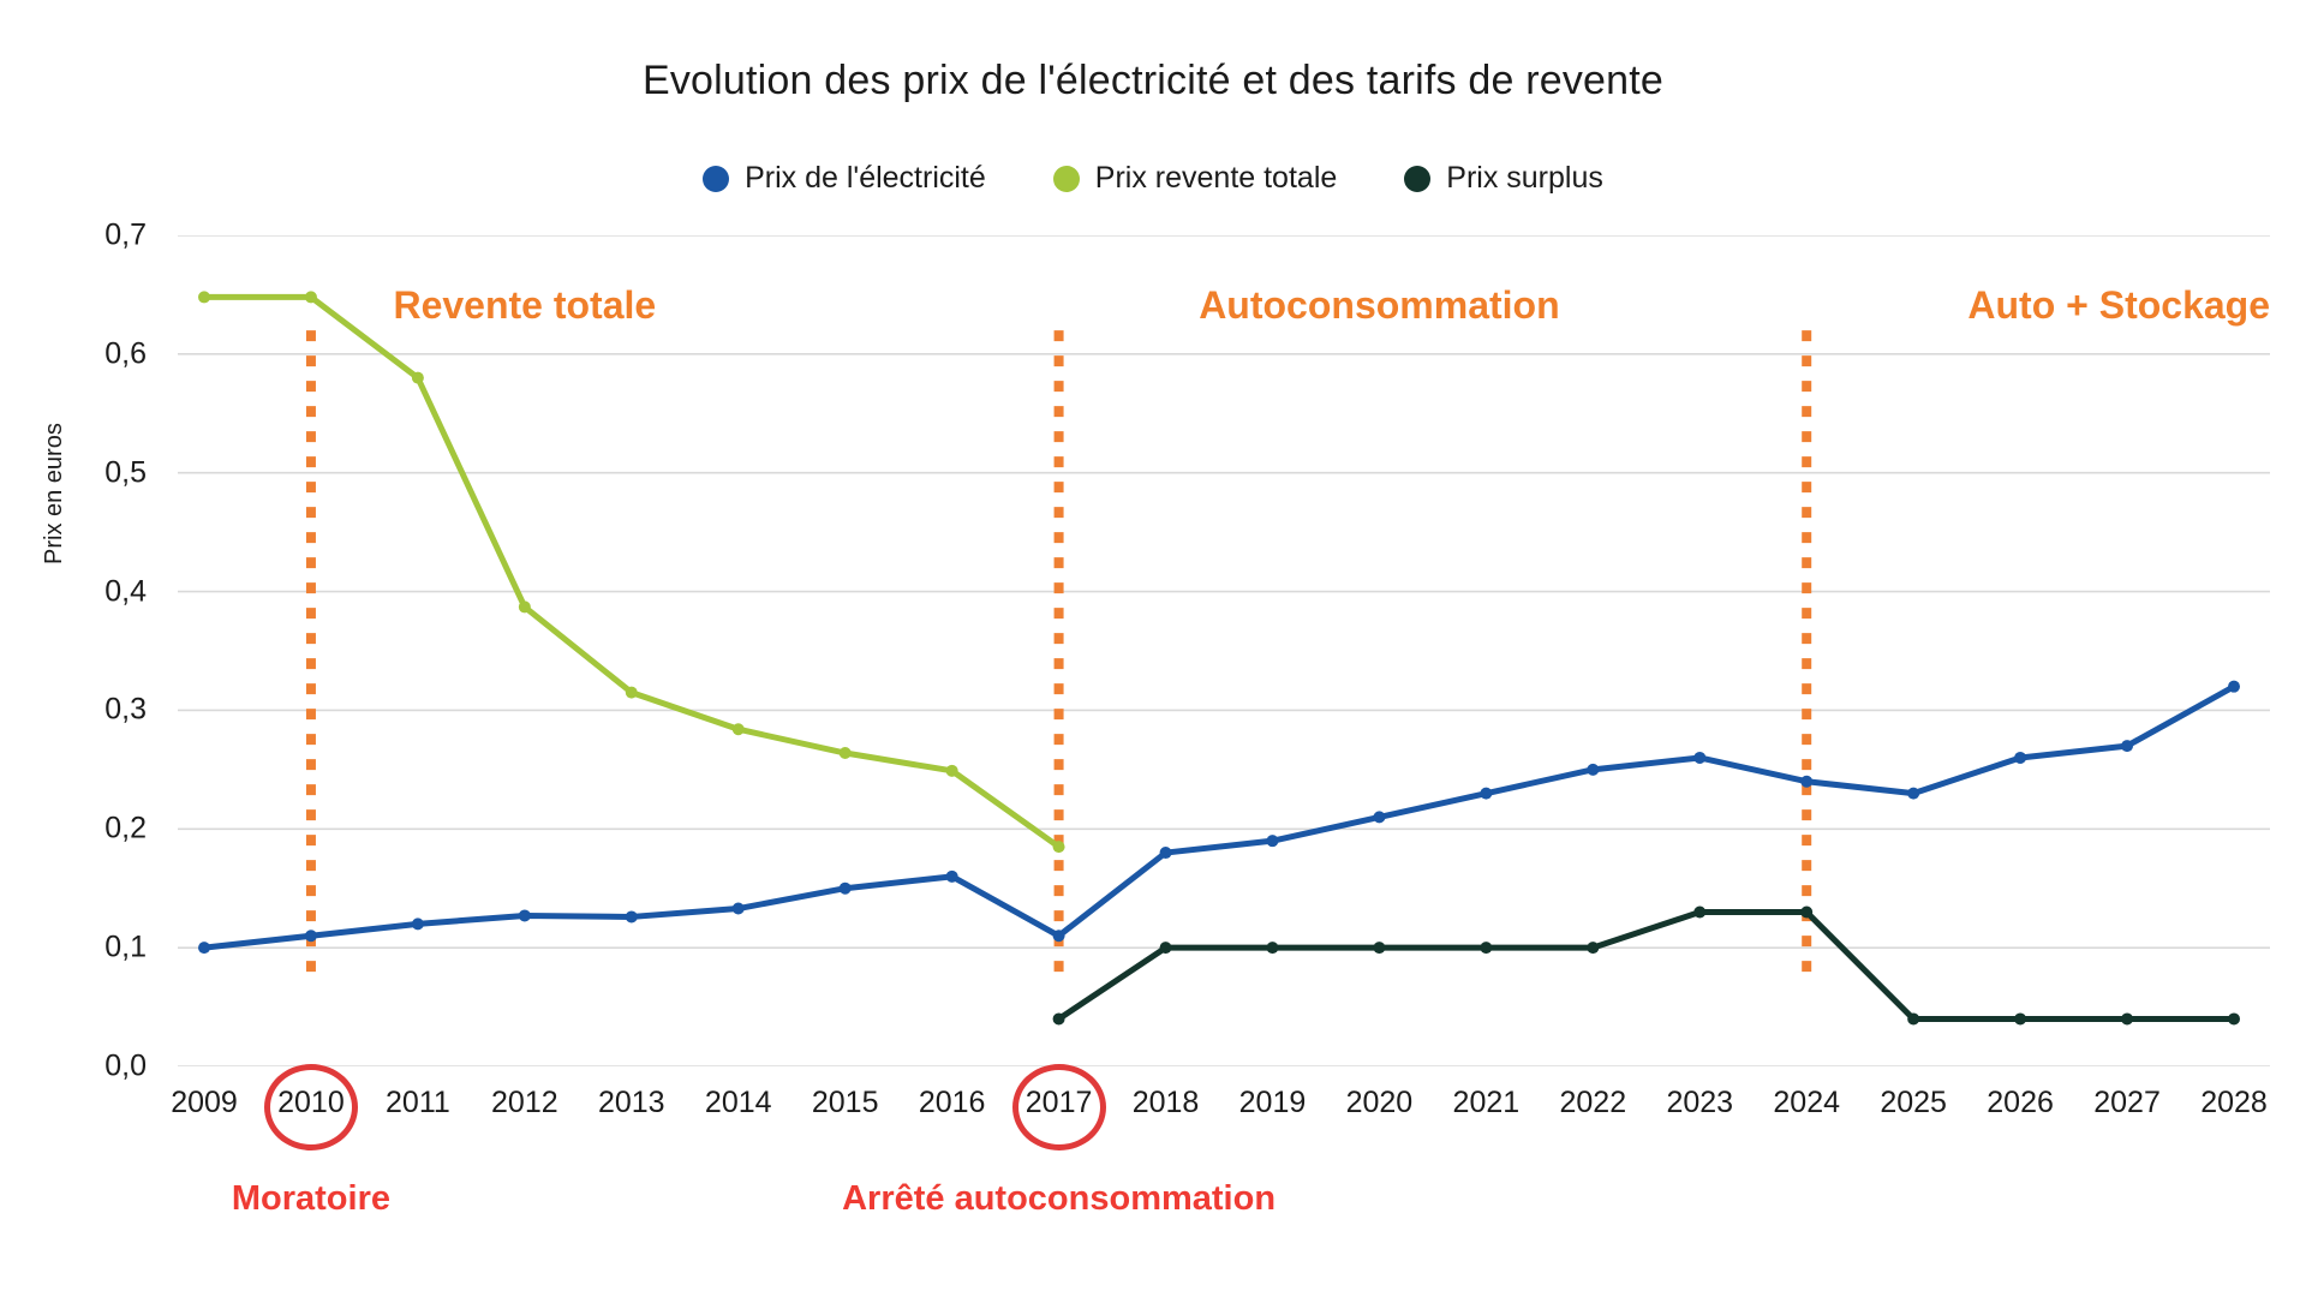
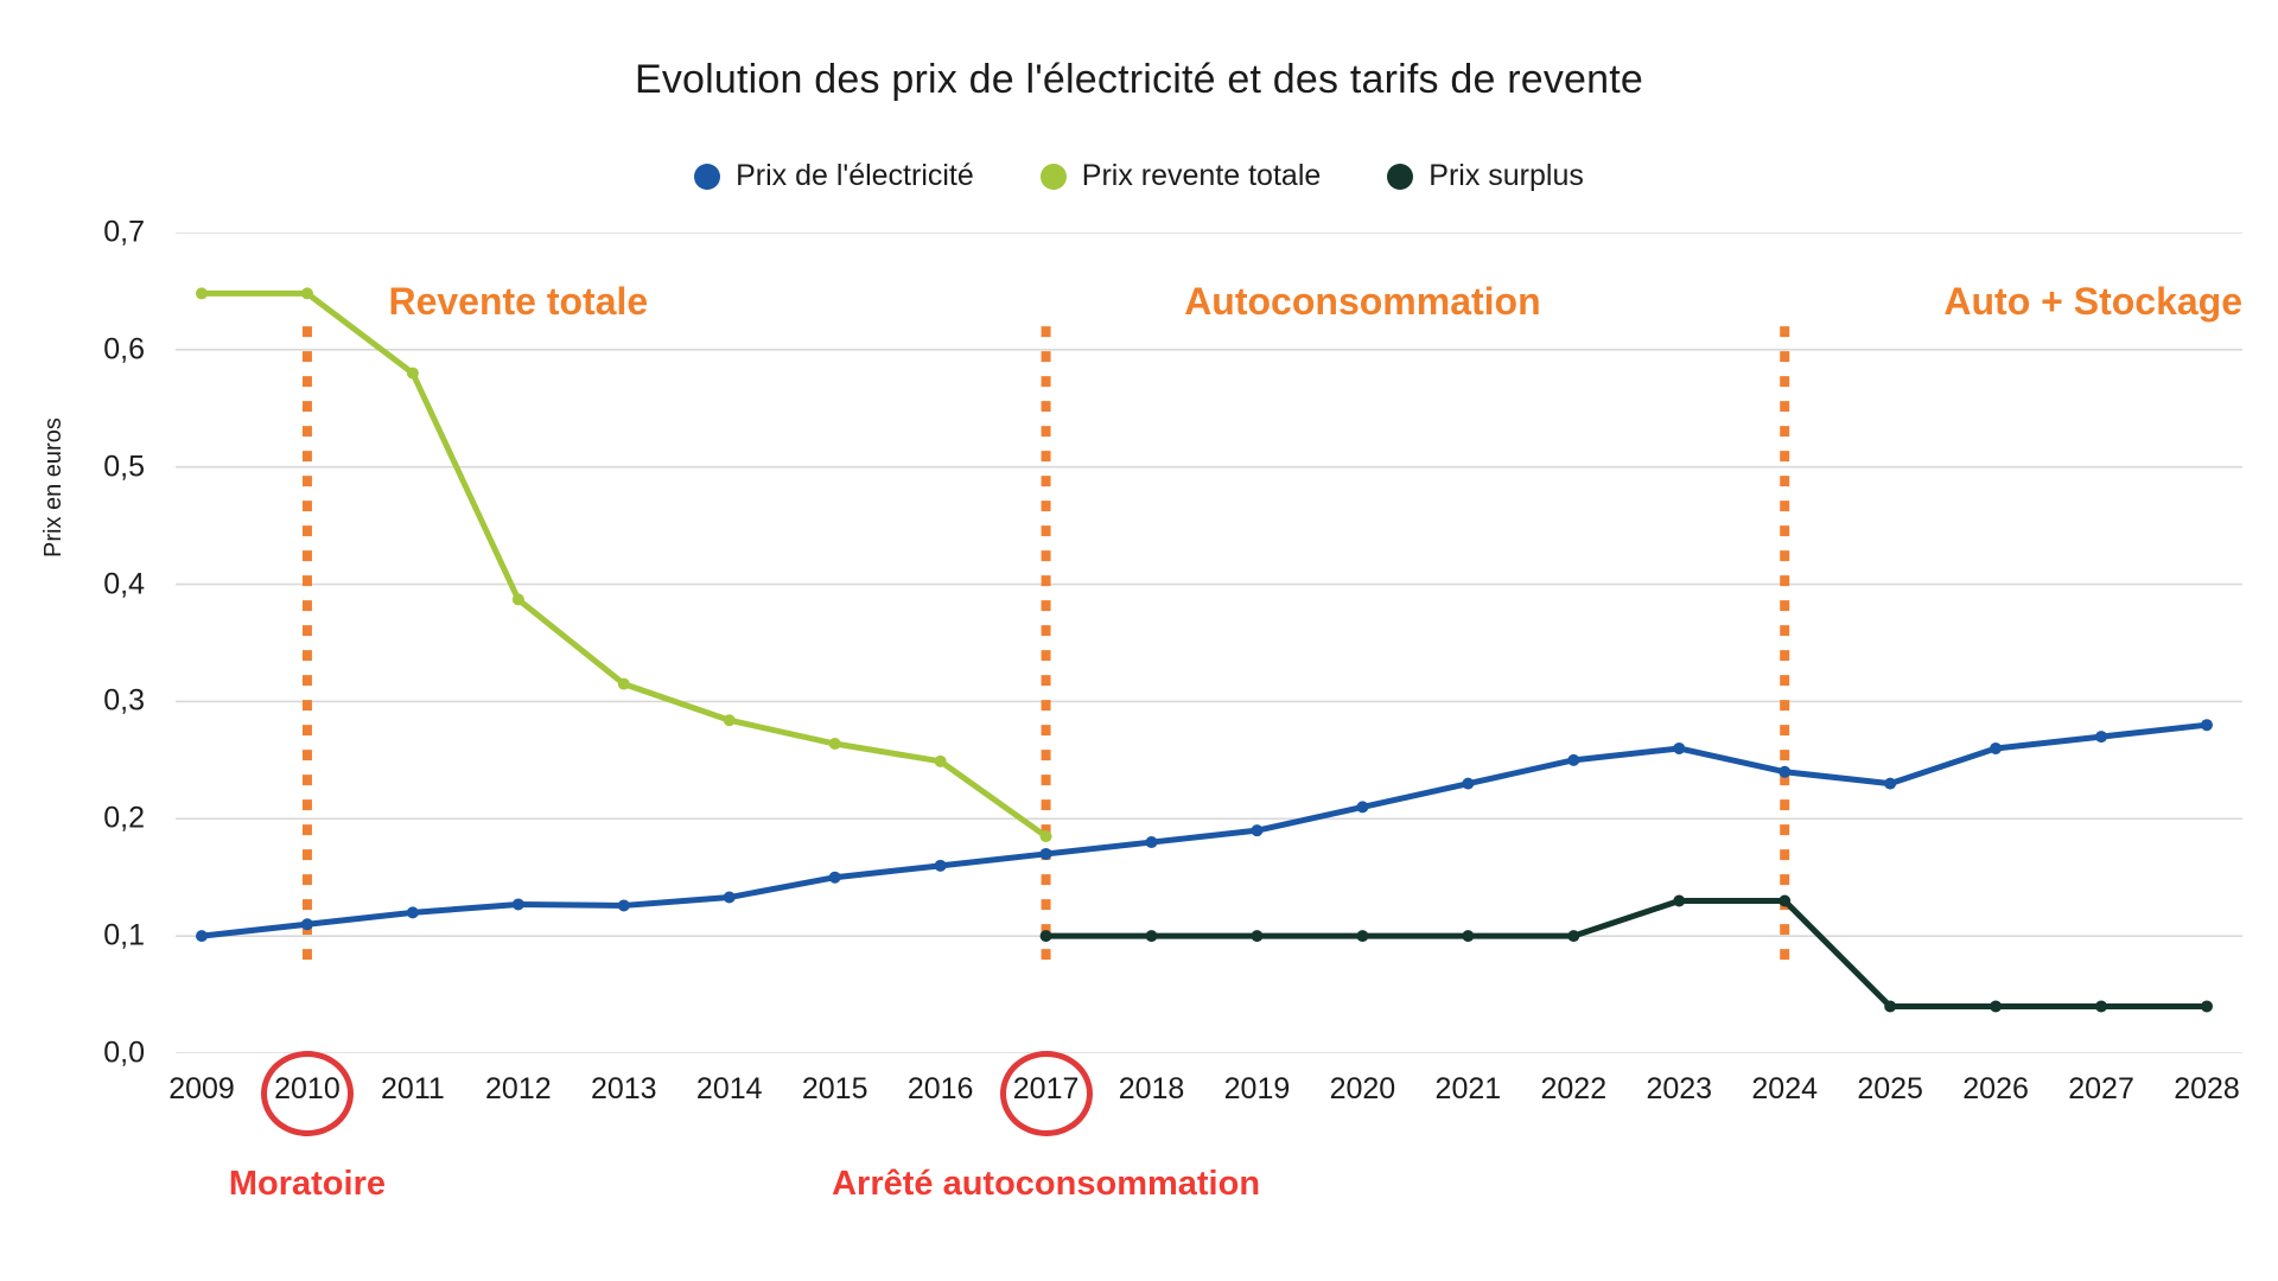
Prix de l'électricité/2017: 0,11 -> 0,17
Prix surplus/2017: 0,04 -> 0,10
Prix de l'électricité/2028: 0,32 -> 0,28
